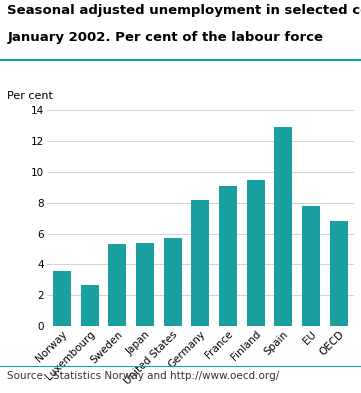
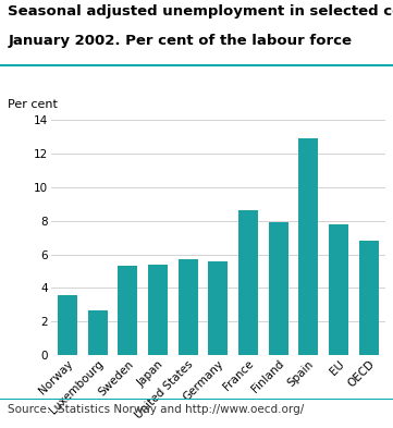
Germany: 8.2 -> 5.6
France: 9.1 -> 8.6
Finland: 9.5 -> 7.9
